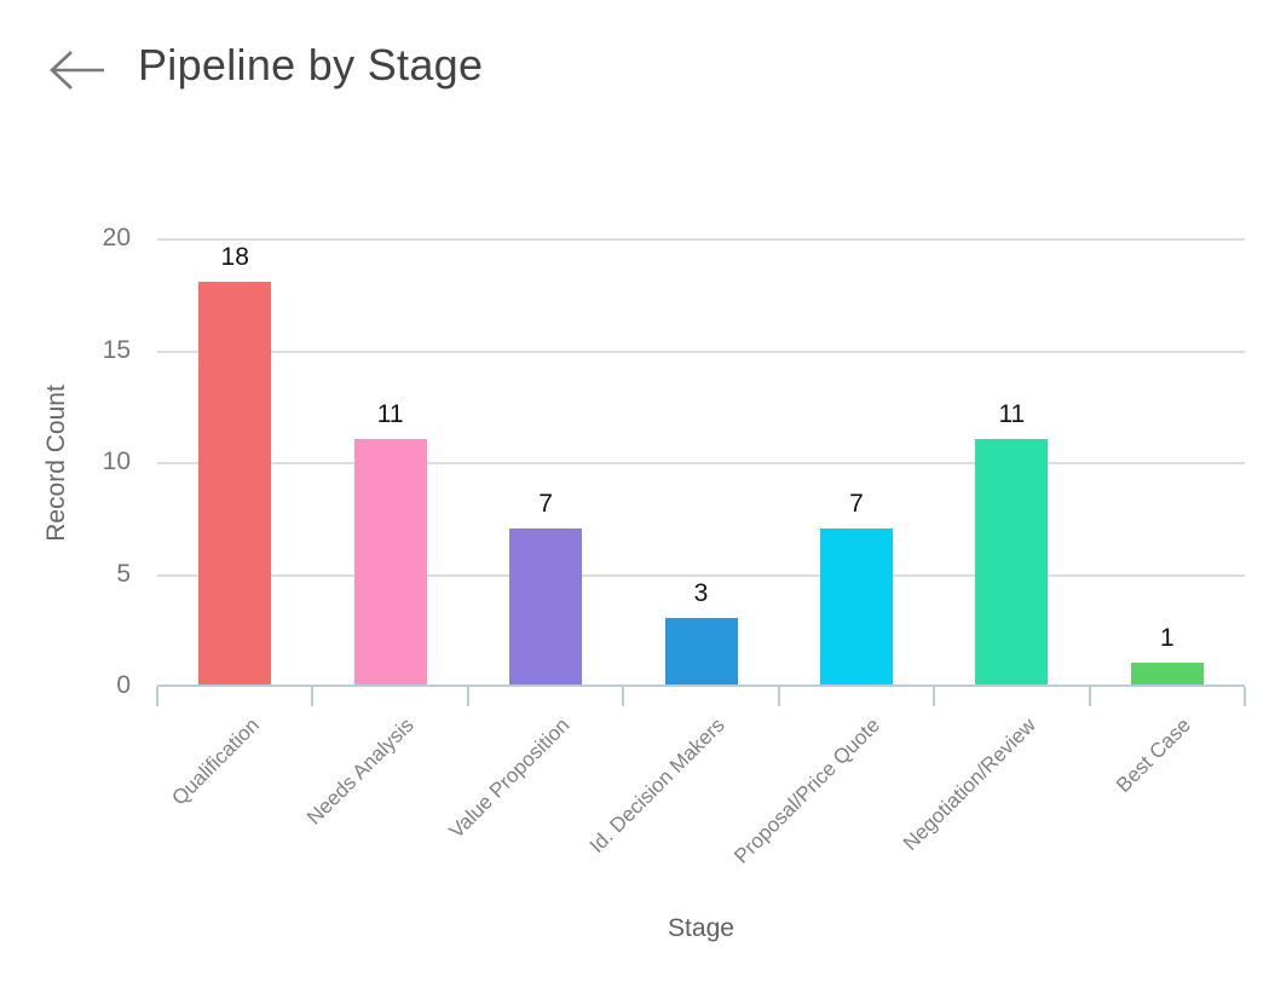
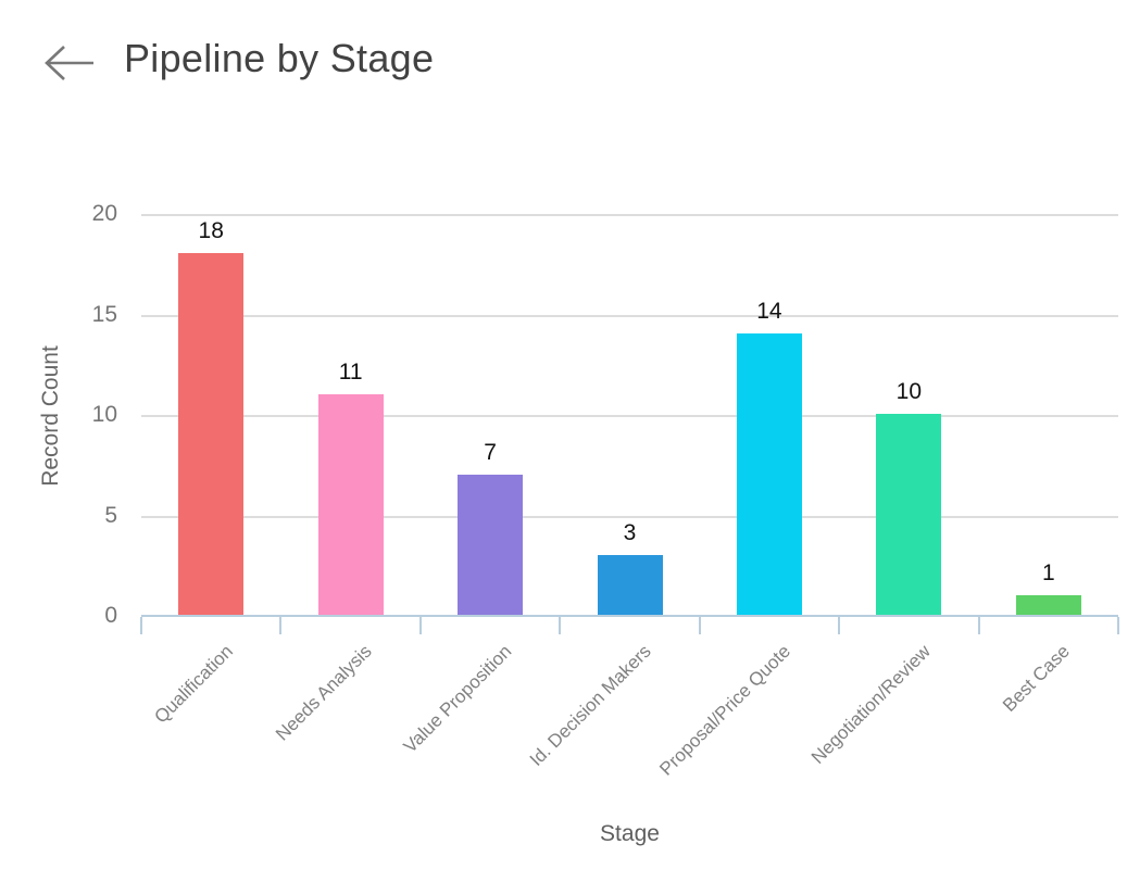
Proposal/Price Quote: 7 -> 14
Negotiation/Review: 11 -> 10
